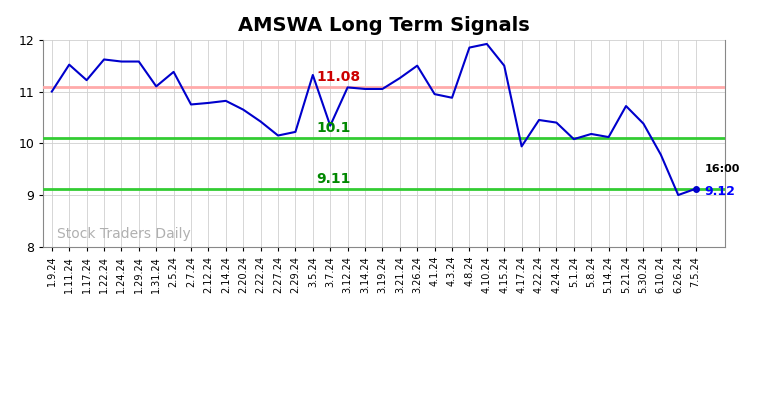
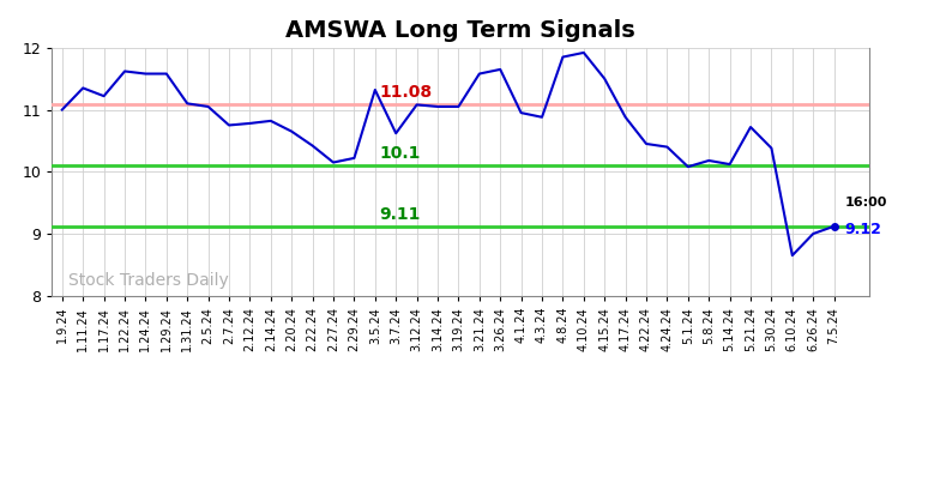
1.11.24: 11.52 -> 11.35
2.5.24: 11.38 -> 11.05
3.7.24: 10.34 -> 10.62
3.21.24: 11.26 -> 11.58
3.26.24: 11.50 -> 11.65
4.17.24: 9.94 -> 10.88
6.10.24: 9.78 -> 8.65
